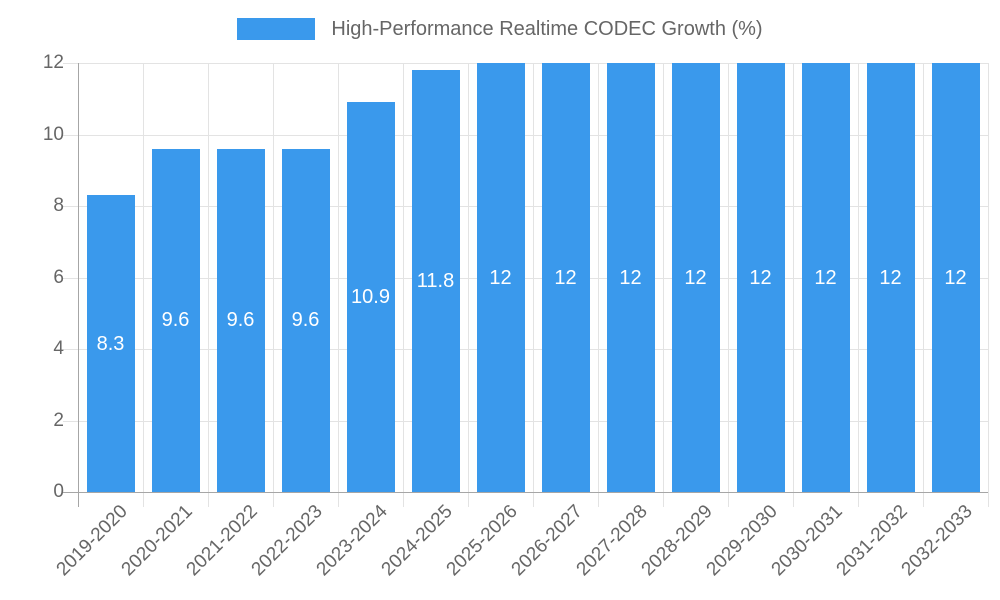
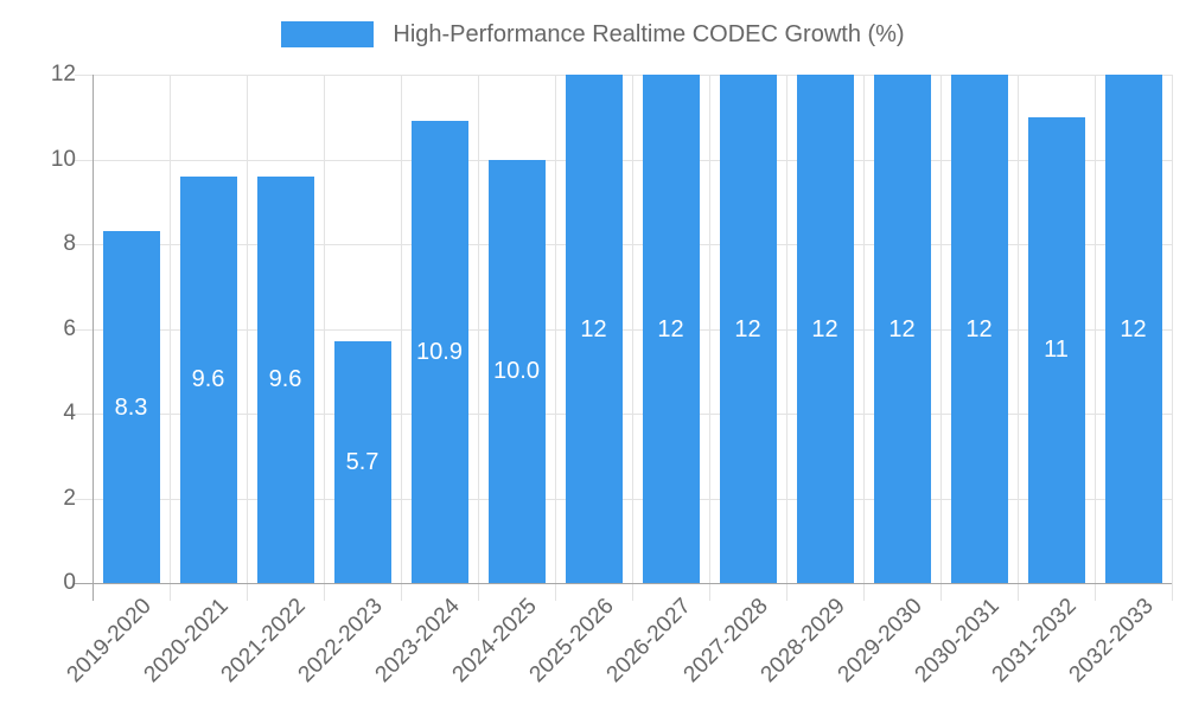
2022-2023: 9.6 -> 5.7
2024-2025: 11.8 -> 10.0
2031-2032: 12 -> 11
